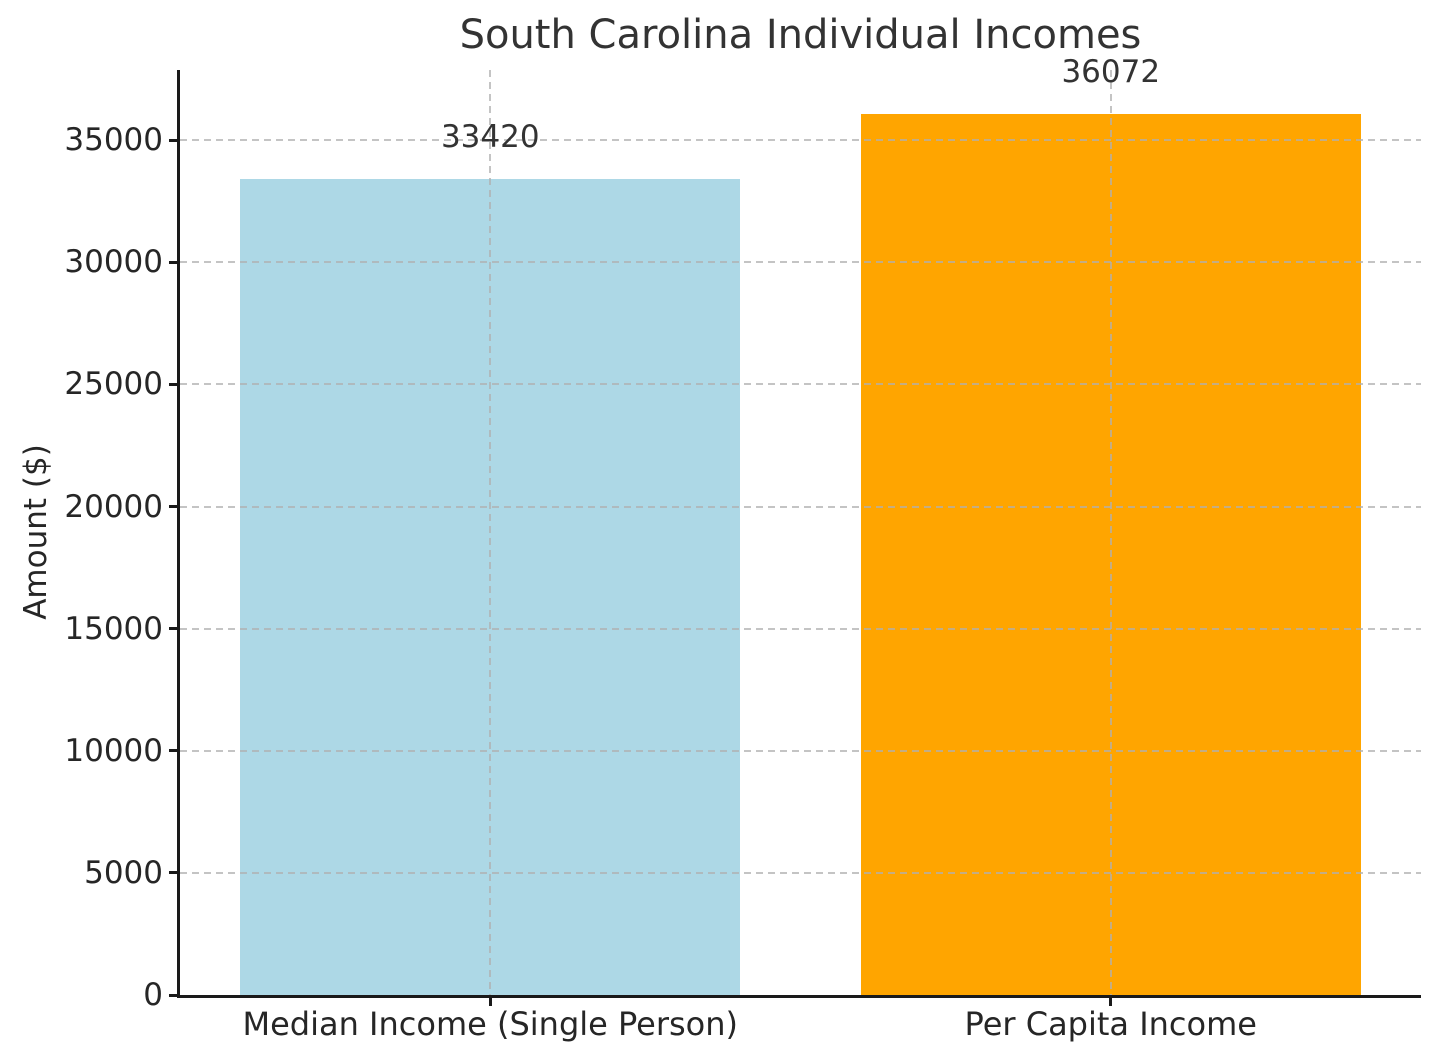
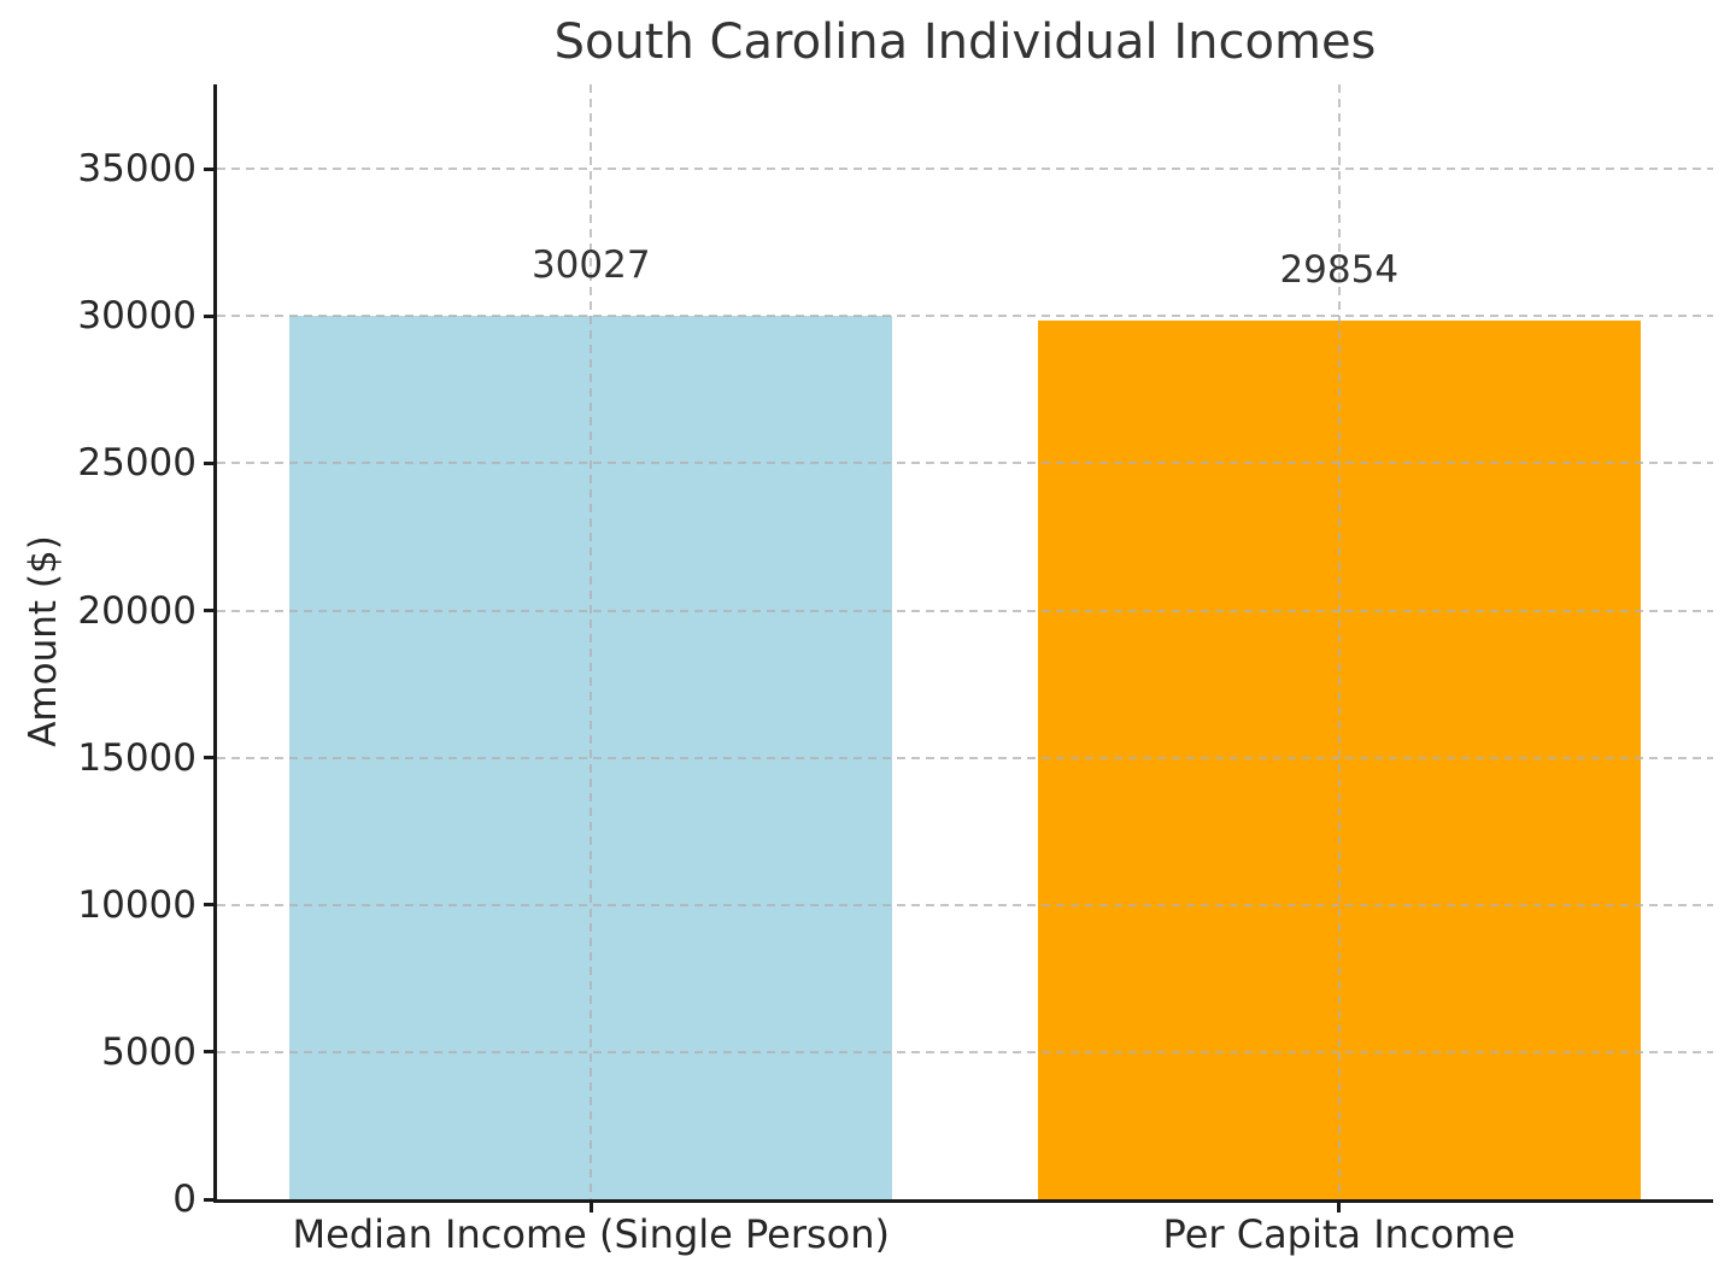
Median Income (Single Person): 33420 -> 30027
Per Capita Income: 36072 -> 29854
